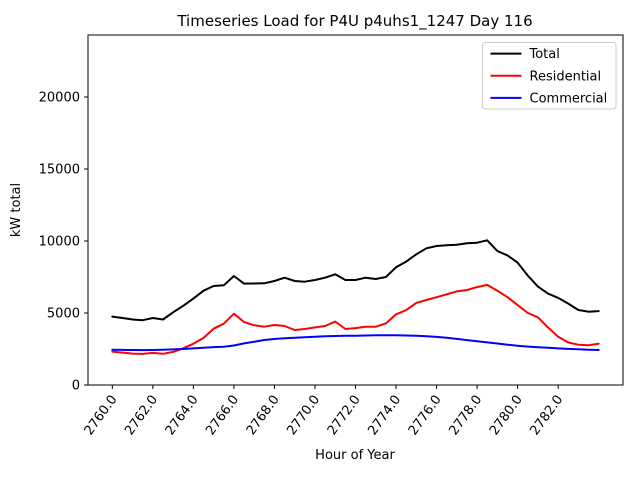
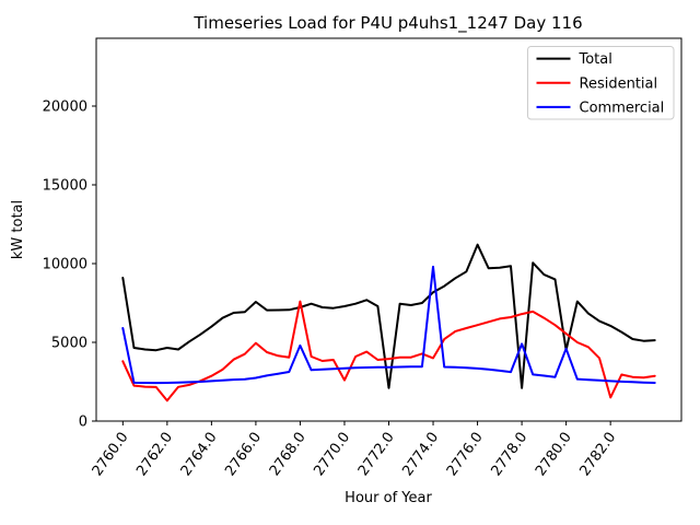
Total/2760.0: 4800 -> 9100
Residential/2760.0: 2300 -> 3800
Commercial/2760.0: 2400 -> 5900
Residential/2762.0: 2200 -> 1300
Residential/2768.0: 4200 -> 7600
Commercial/2768.0: 3200 -> 4800
Residential/2770.0: 4000 -> 2600
Total/2772.0: 7300 -> 2100
Residential/2774.0: 4900 -> 4000
Commercial/2774.0: 3400 -> 9800
Total/2776.0: 9600 -> 11200
Total/2778.0: 9900 -> 2100
Commercial/2778.0: 3000 -> 4900
Total/2780.0: 8500 -> 4500
Commercial/2780.0: 2700 -> 4600
Residential/2782.0: 3400 -> 1500
